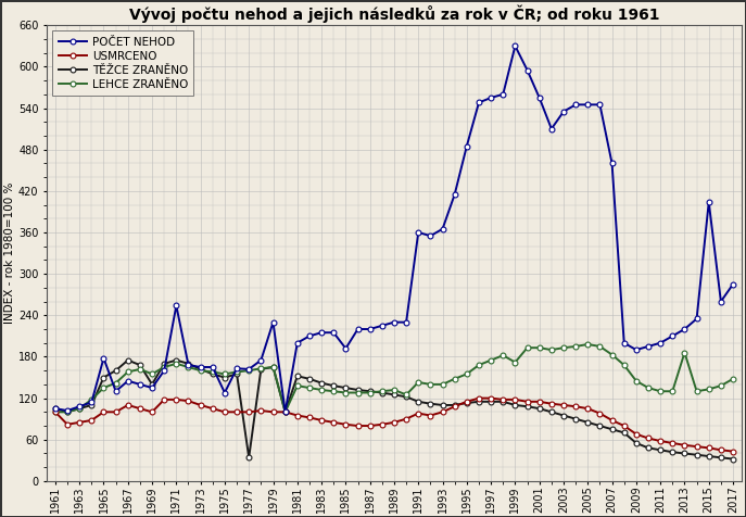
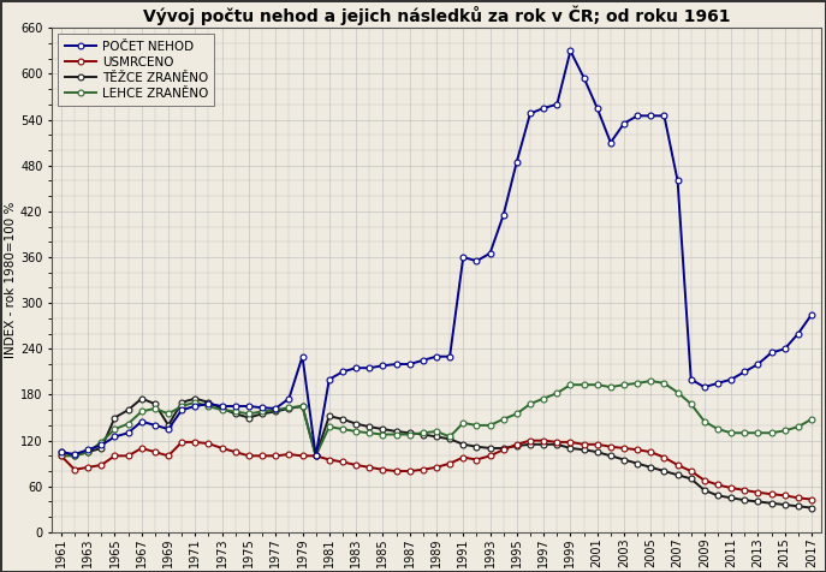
POČET NEHOD/1965: 178 -> 125
POČET NEHOD/1971: 254 -> 165
POČET NEHOD/1975: 128 -> 165
TĚŽCE ZRANĚNO/1977: 34 -> 158
POČET NEHOD/1985: 192 -> 218
LEHCE ZRANĚNO/1999: 172 -> 193
LEHCE ZRANĚNO/2013: 186 -> 130
POČET NEHOD/2015: 404 -> 240
